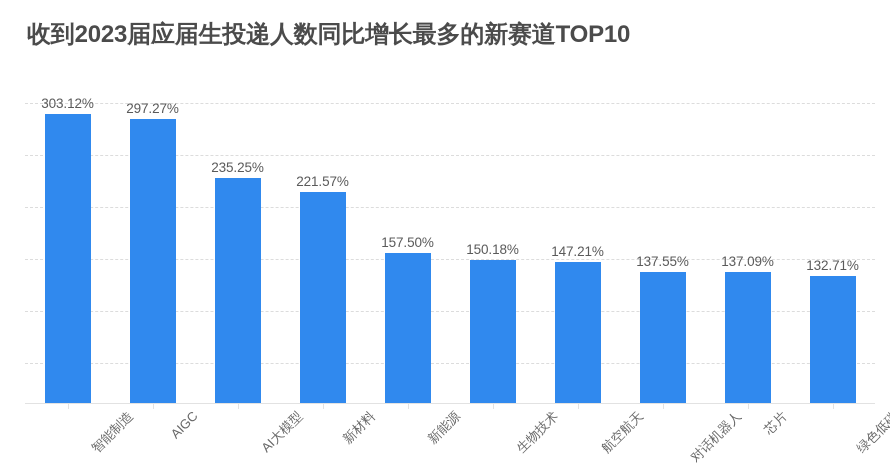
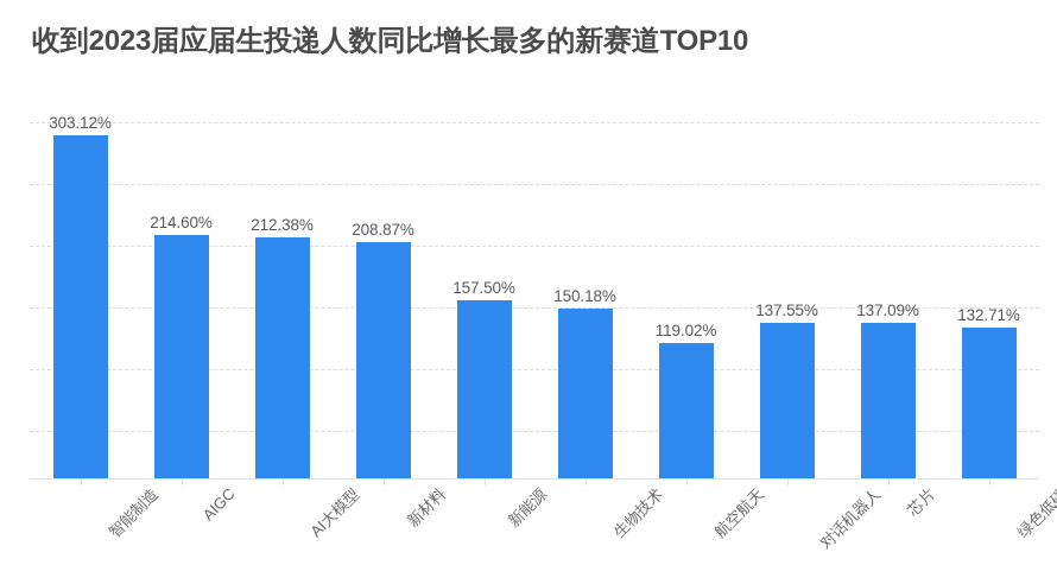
AIGC: 297.27% -> 214.60%
AI大模型: 235.25% -> 212.38%
新材料: 221.57% -> 208.87%
航空航天: 147.21% -> 119.02%
